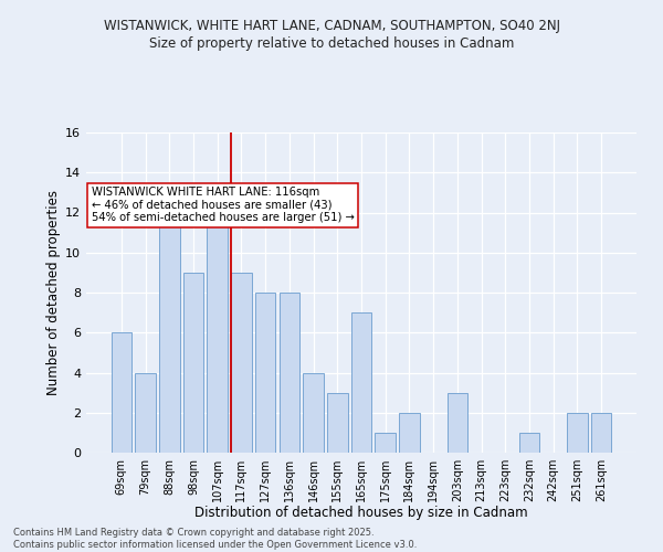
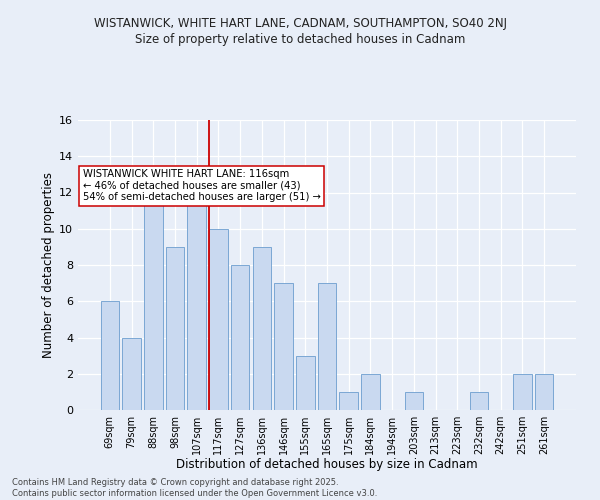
117sqm: 9 -> 10
136sqm: 8 -> 9
146sqm: 4 -> 7
203sqm: 3 -> 1
